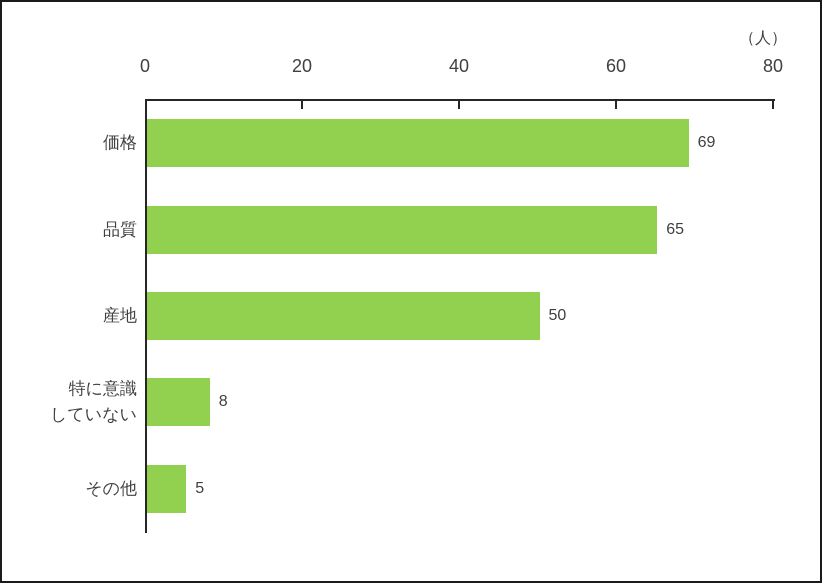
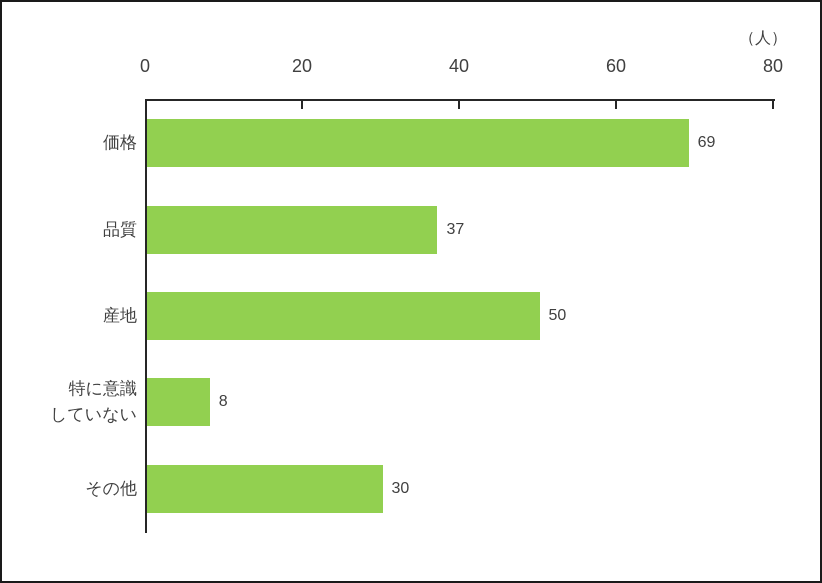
品質: 65 -> 37
その他: 5 -> 30
